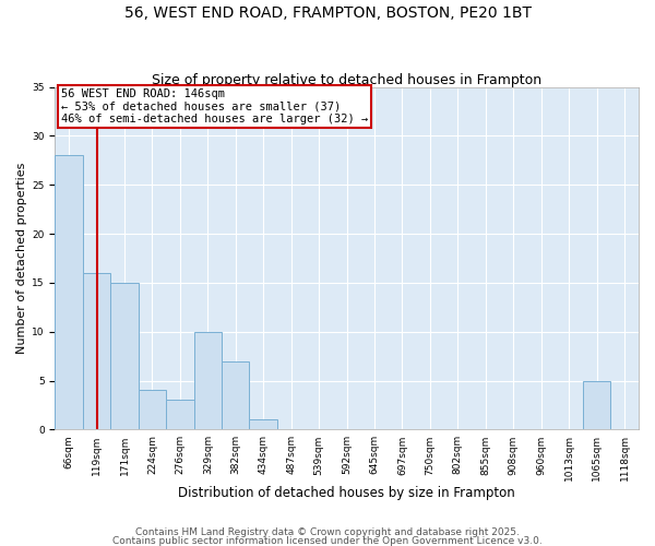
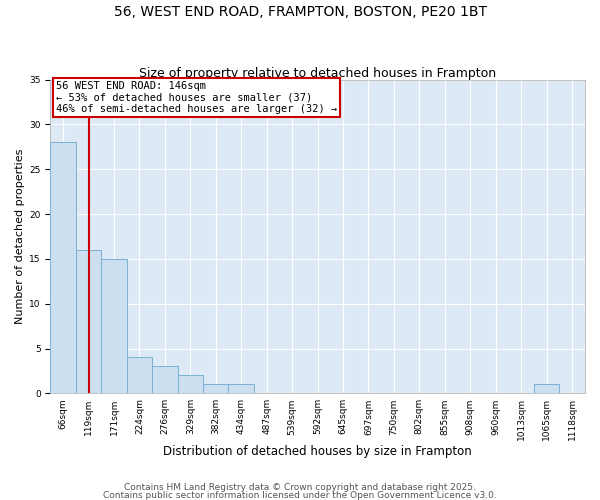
329sqm: 10 -> 2
382sqm: 7 -> 1
1065sqm: 5 -> 1
